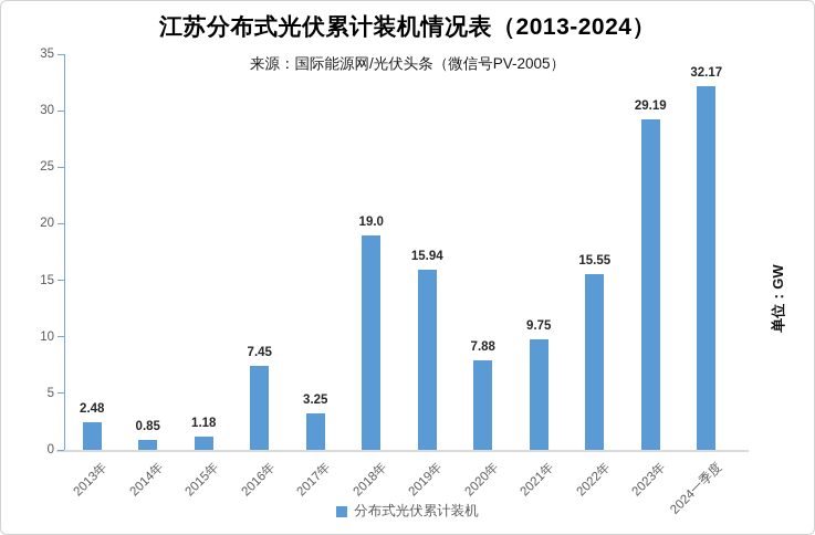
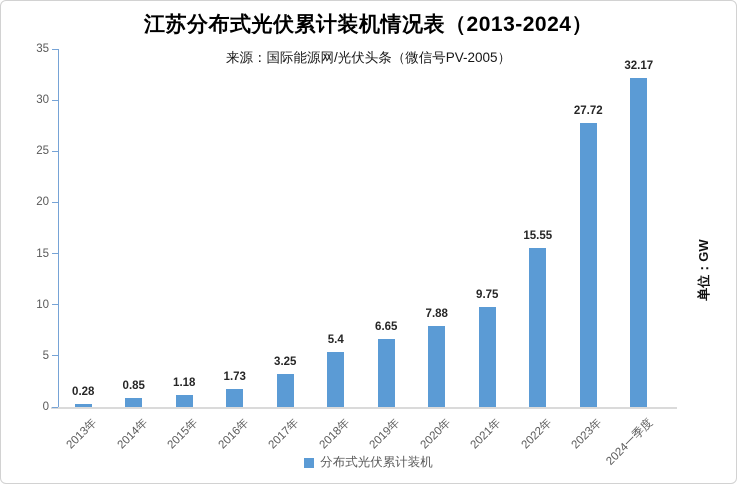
2013年: 2.48 -> 0.28
2016年: 7.45 -> 1.73
2018年: 19.0 -> 5.4
2019年: 15.94 -> 6.65
2023年: 29.19 -> 27.72
